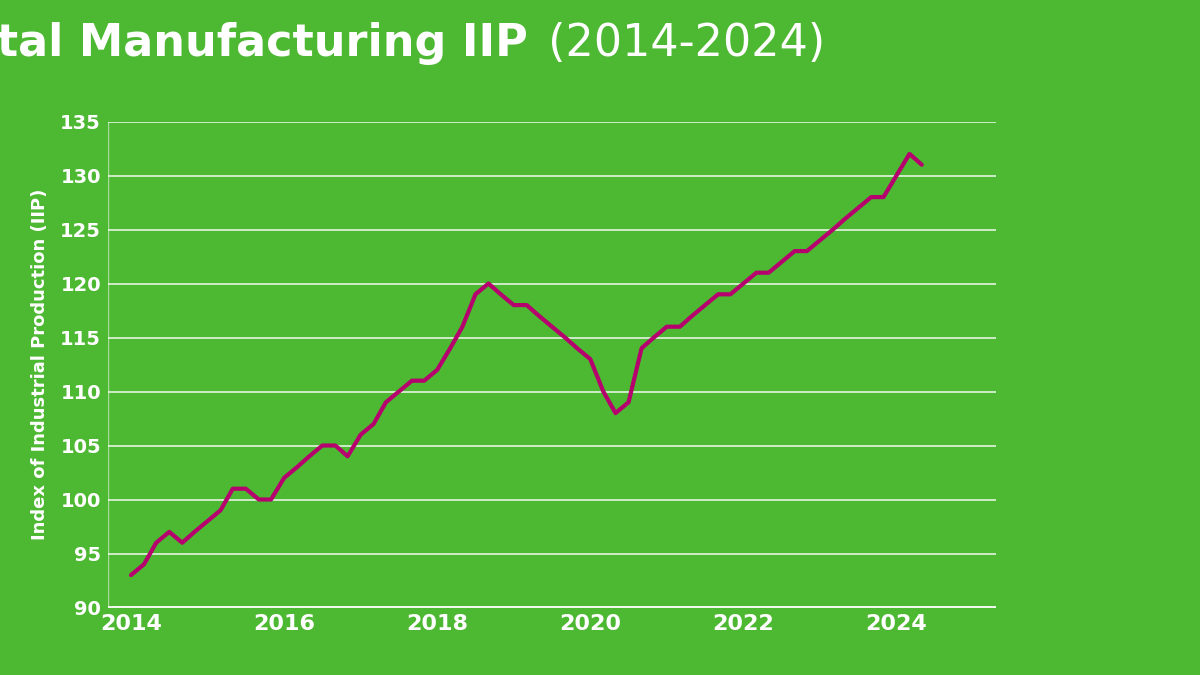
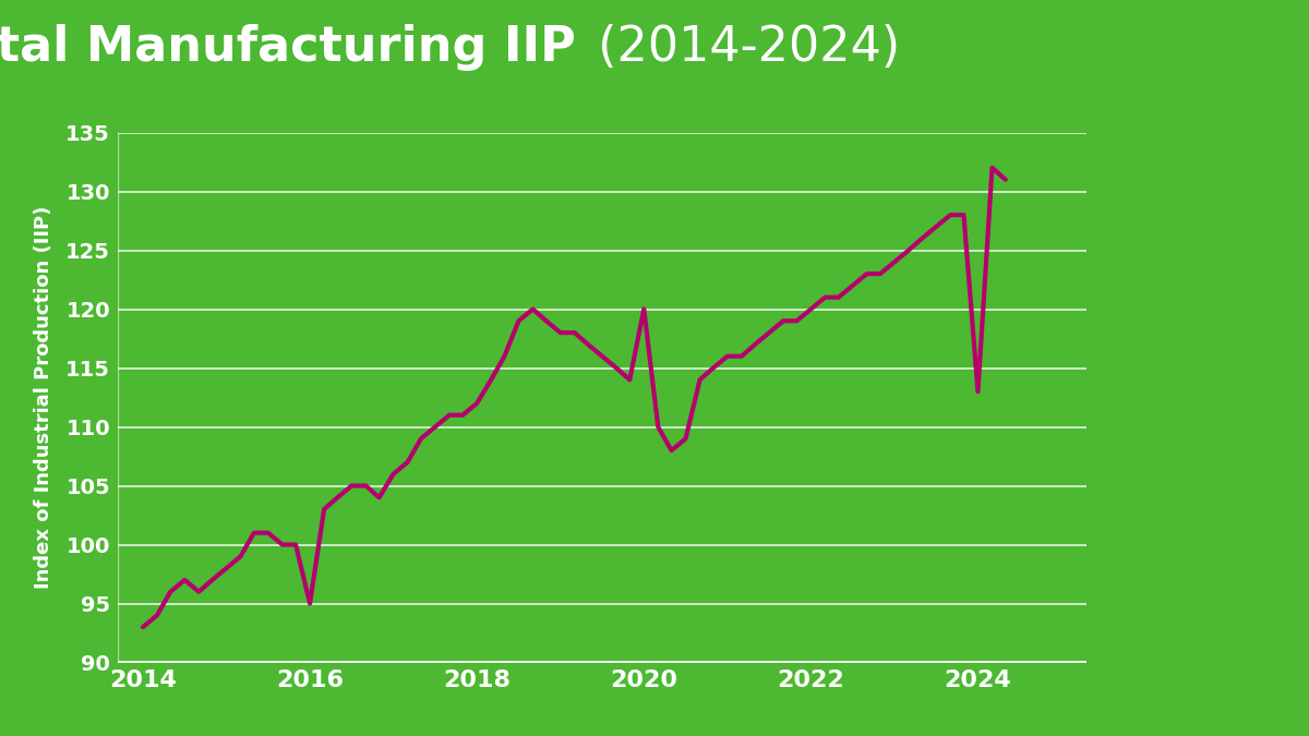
2016: 102 -> 95
2020: 113 -> 120
2024: 130 -> 113
